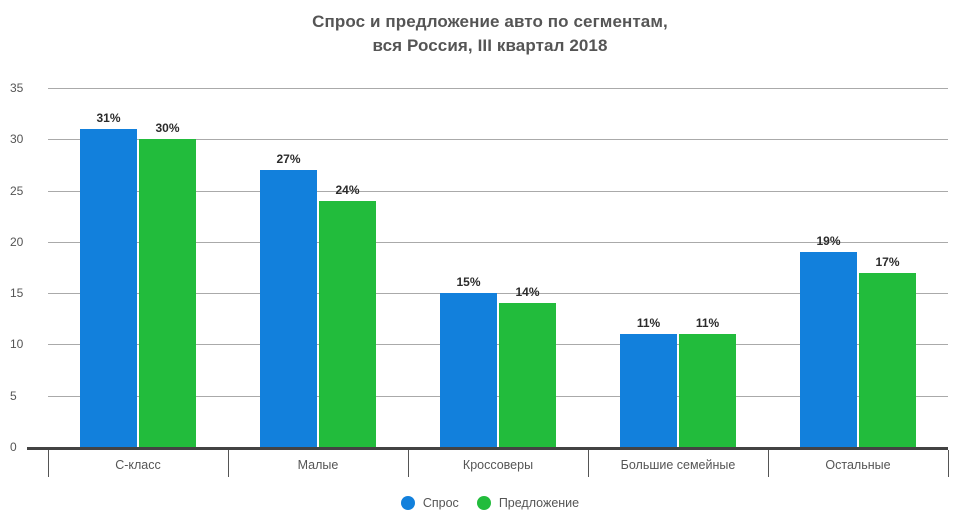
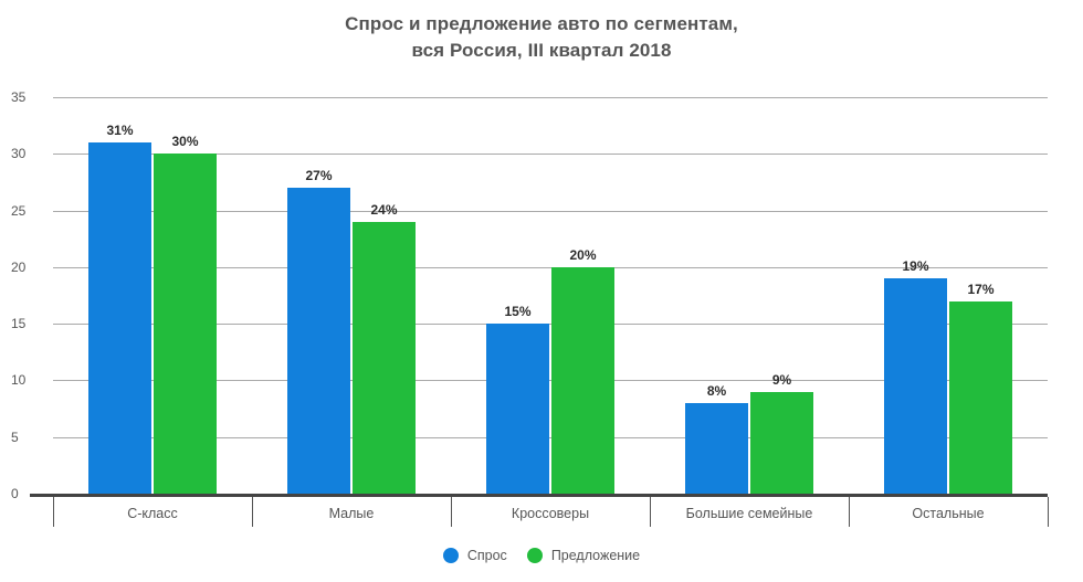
Предложение/Кроссоверы: 14% -> 20%
Спрос/Большие семейные: 11% -> 8%
Предложение/Большие семейные: 11% -> 9%
